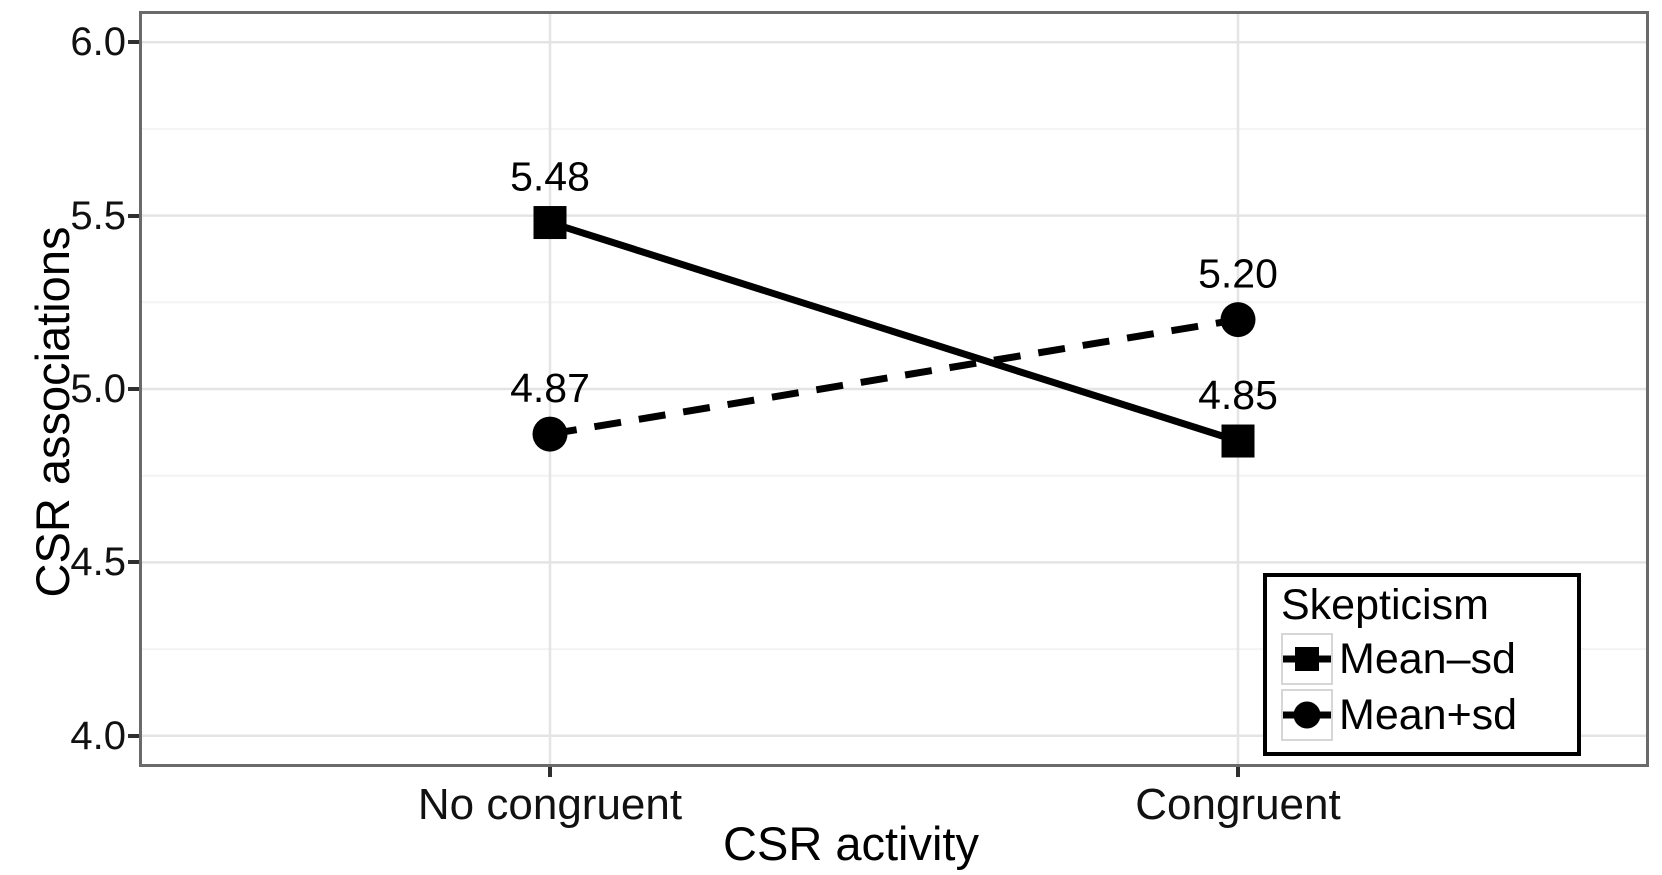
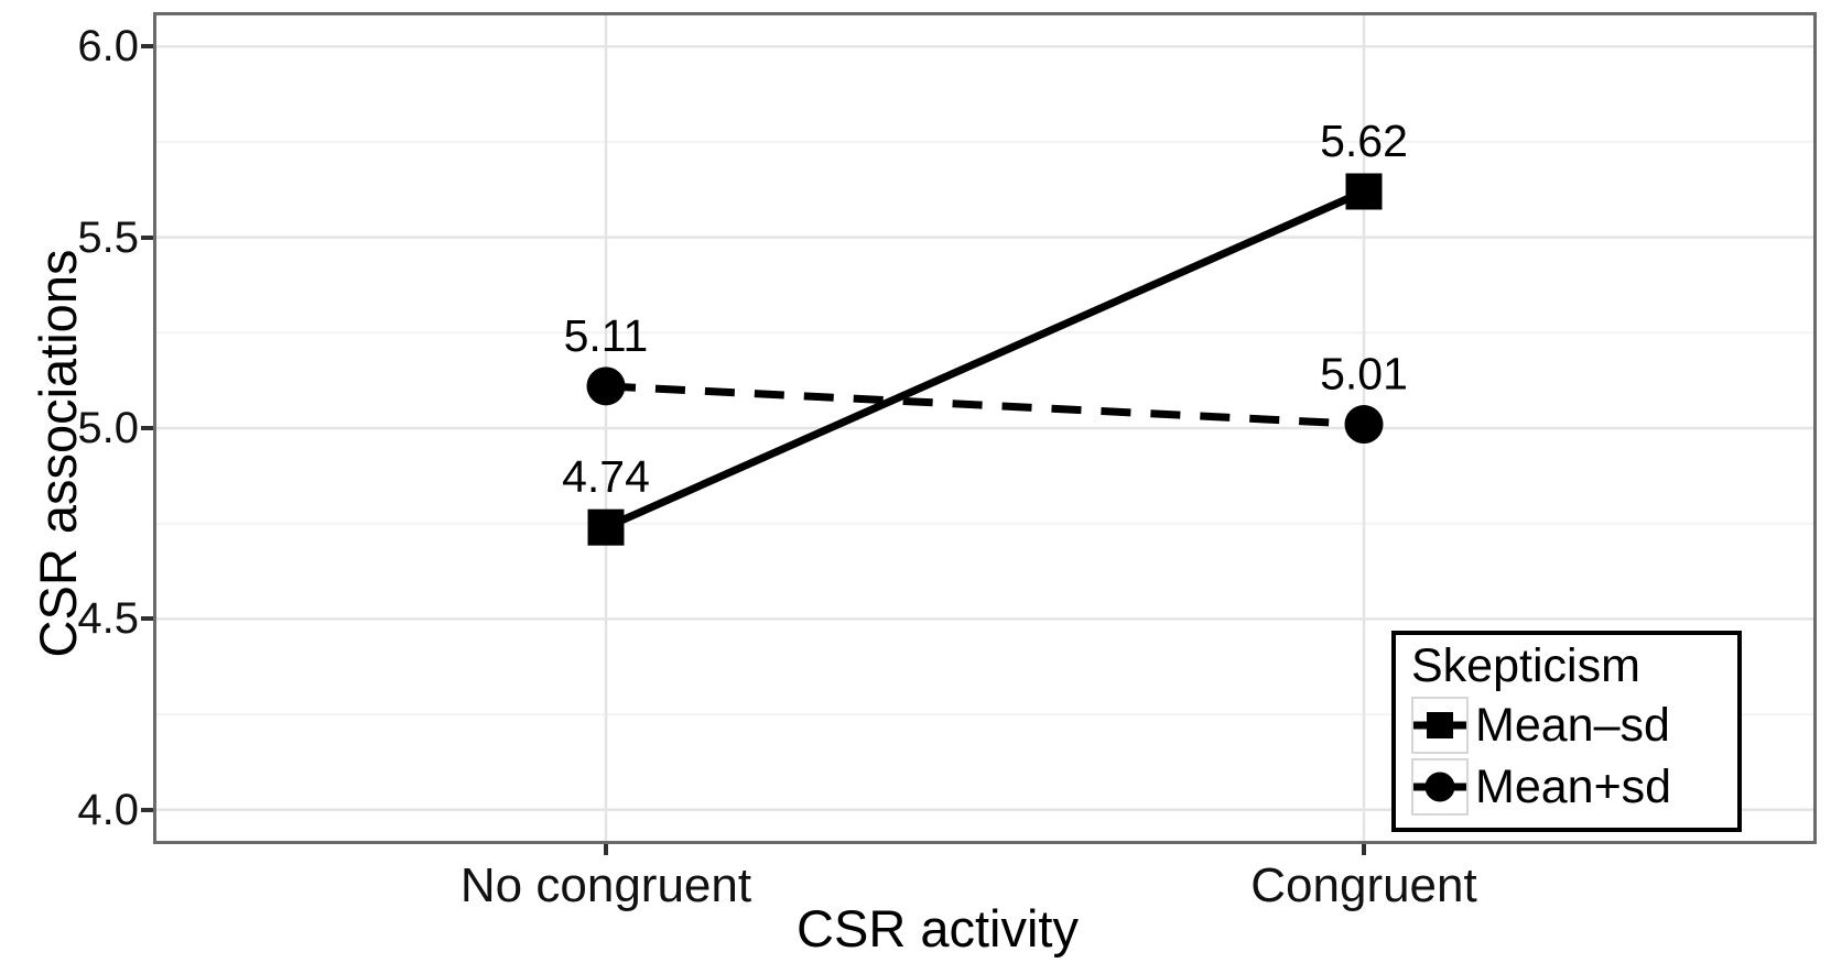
Mean–sd/No congruent: 5.48 -> 4.74
Mean+sd/No congruent: 4.87 -> 5.11
Mean–sd/Congruent: 4.85 -> 5.62
Mean+sd/Congruent: 5.20 -> 5.01
